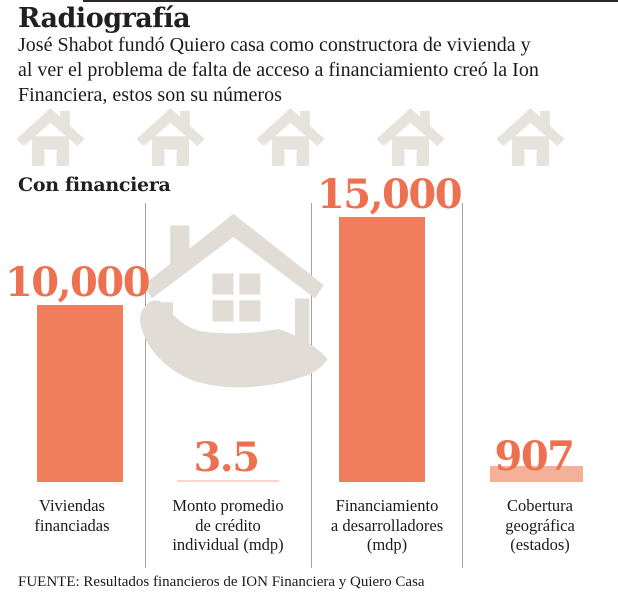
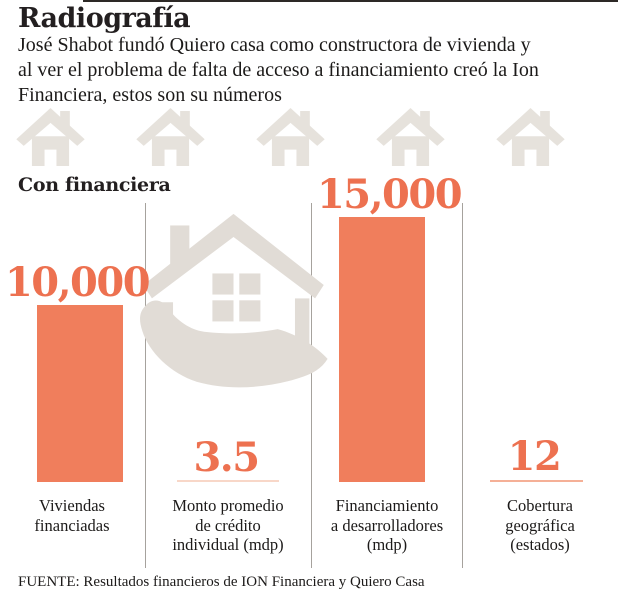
Cobertura geográfica (estados): 907 -> 12
